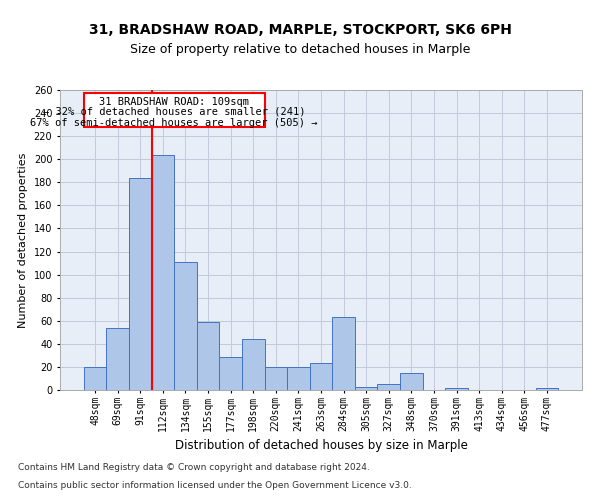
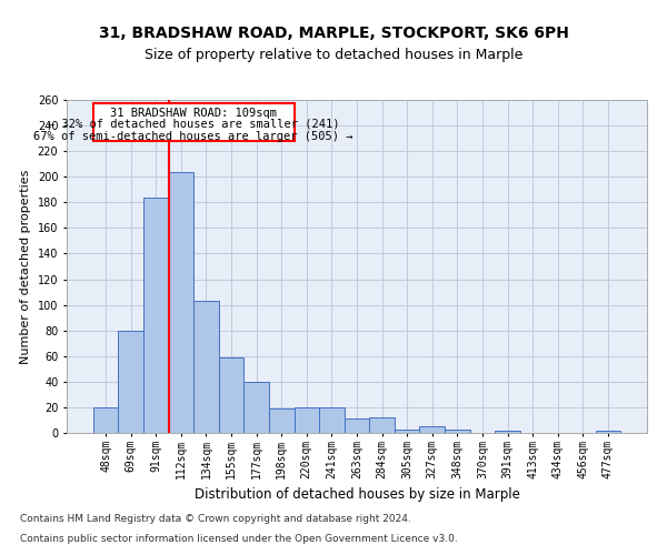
69sqm: 54 -> 80
134sqm: 111 -> 103
177sqm: 29 -> 40
198sqm: 44 -> 19
263sqm: 23 -> 11
284sqm: 63 -> 12
348sqm: 15 -> 3
